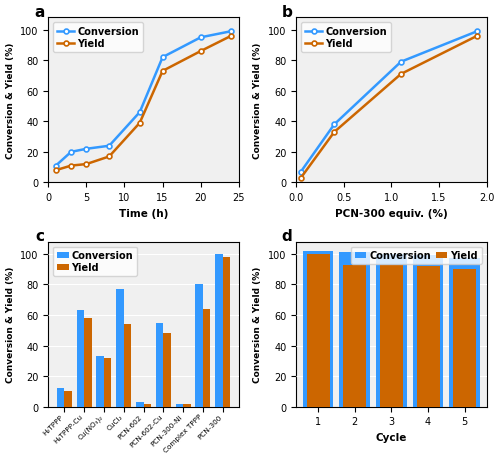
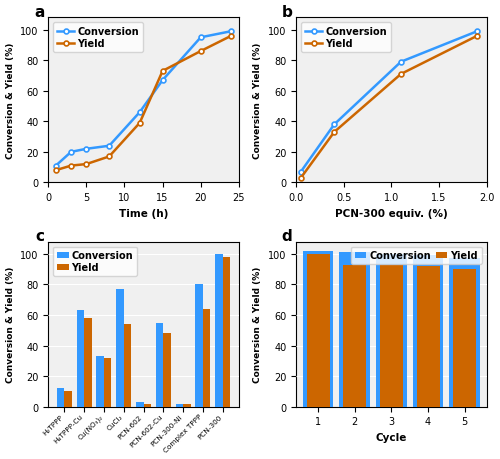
Conversion/15: 82 -> 67
